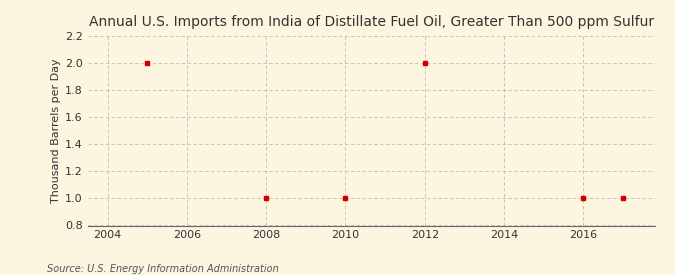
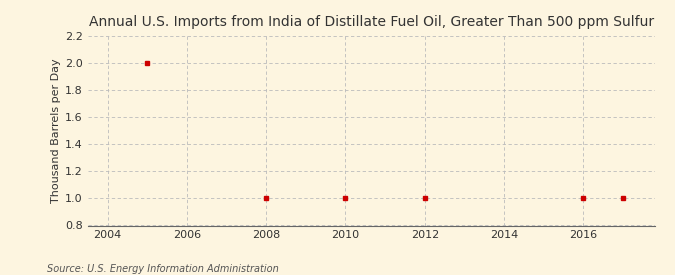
2012: 2 -> 1
